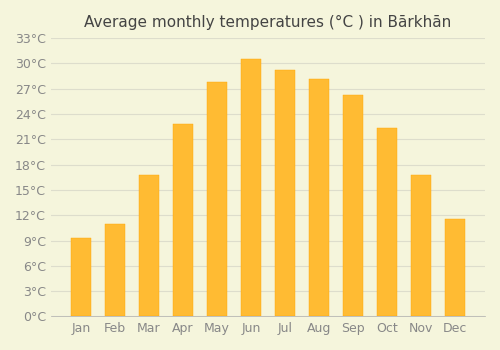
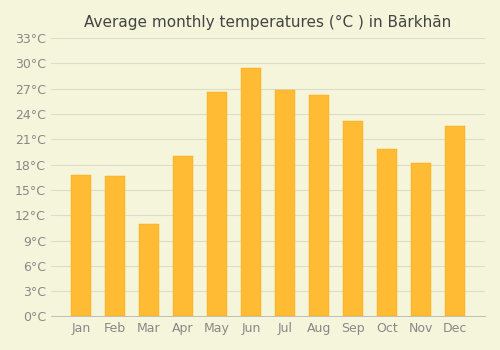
Jan: 9.3°C -> 16.8°C
Feb: 11.0°C -> 16.6°C
Mar: 16.8°C -> 11.0°C
Apr: 22.8°C -> 19.0°C
May: 27.8°C -> 26.6°C
Jun: 30.5°C -> 29.4°C
Jul: 29.2°C -> 26.8°C
Aug: 28.1°C -> 26.2°C
Sep: 26.2°C -> 23.2°C
Oct: 22.4°C -> 19.8°C
Nov: 16.8°C -> 18.2°C
Dec: 11.5°C -> 22.6°C
